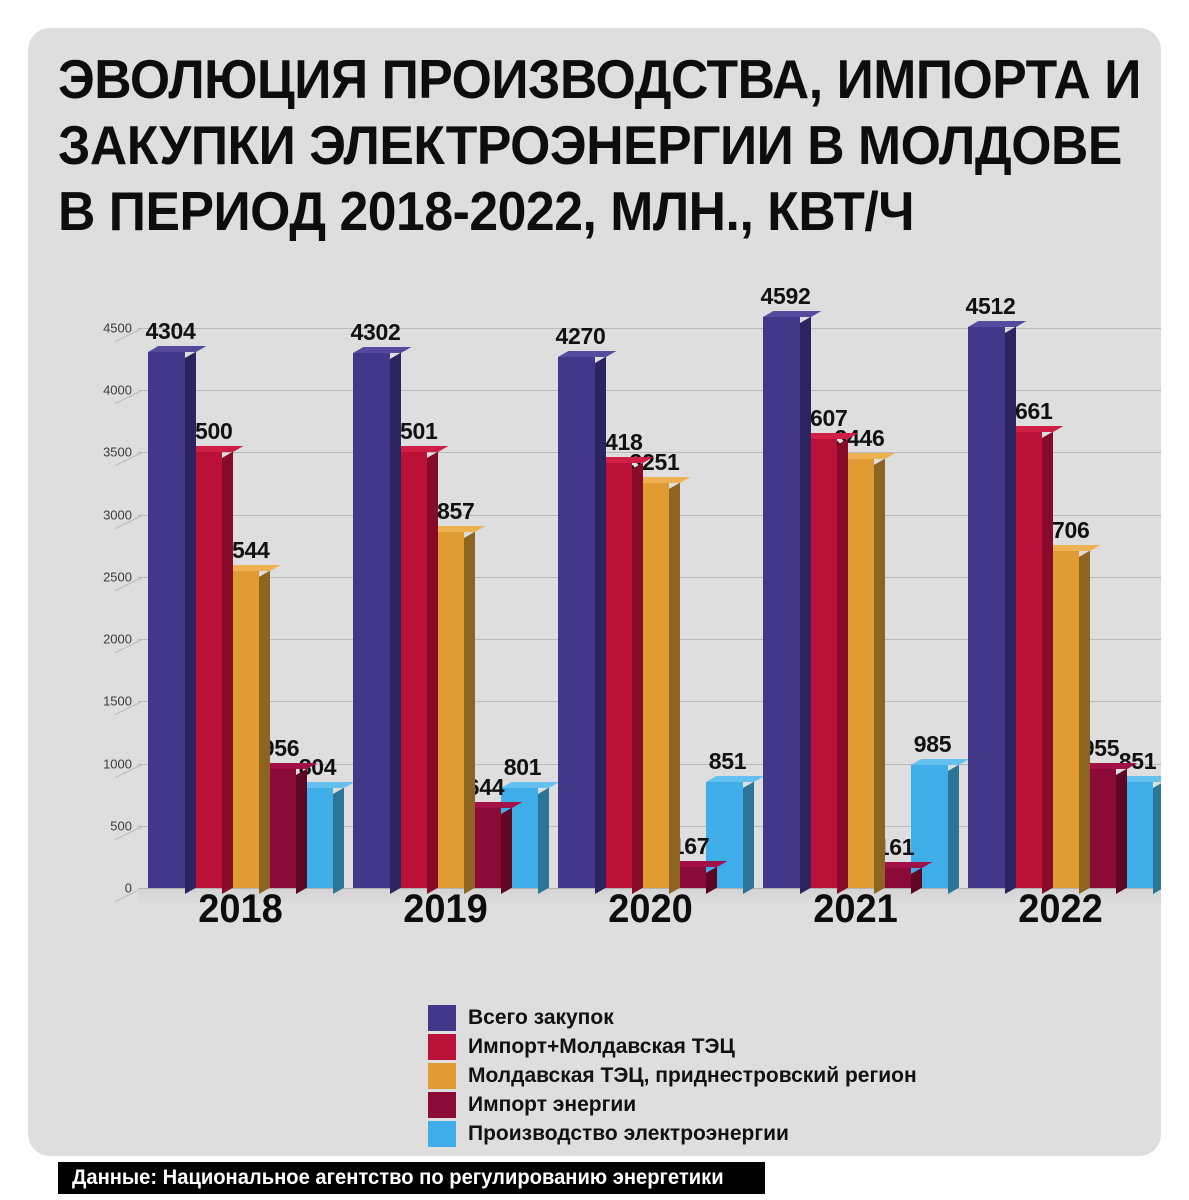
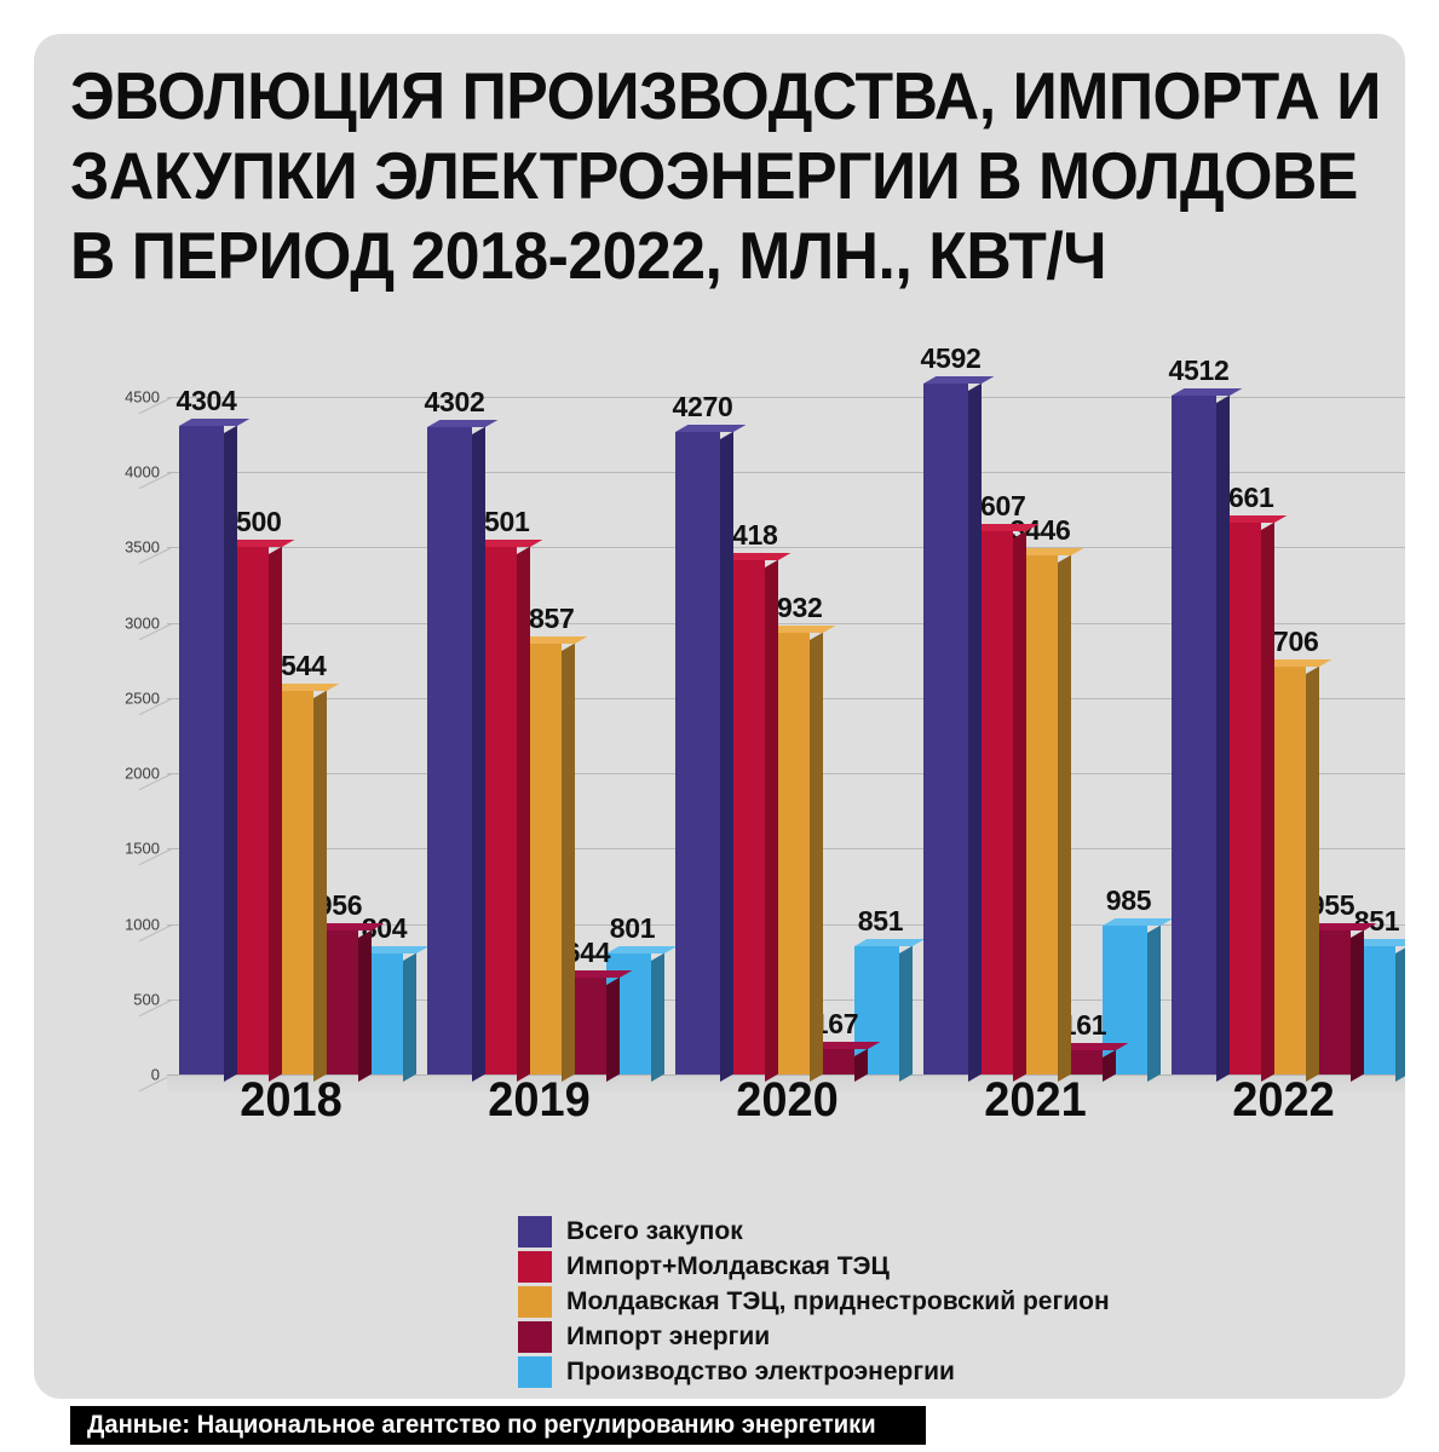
Молдавская ТЭЦ, приднестровский регион/2020: 3251 -> 2932
